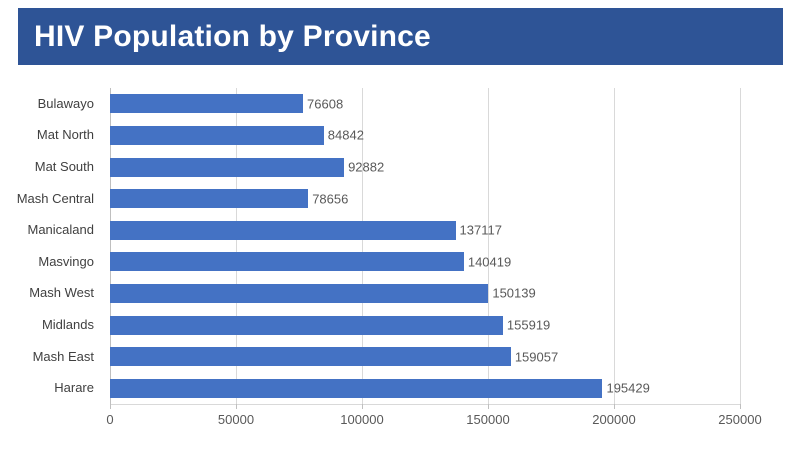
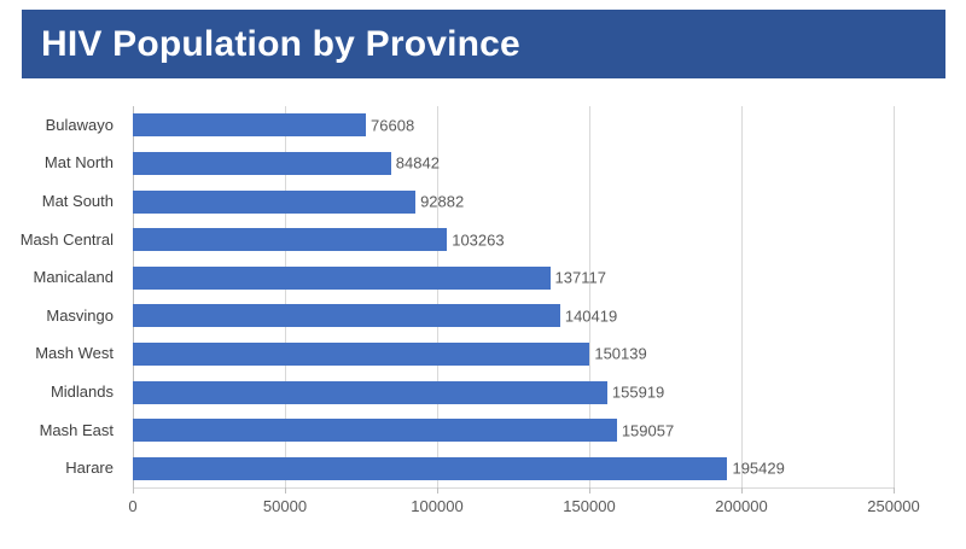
Mash Central: 78656 -> 103263
